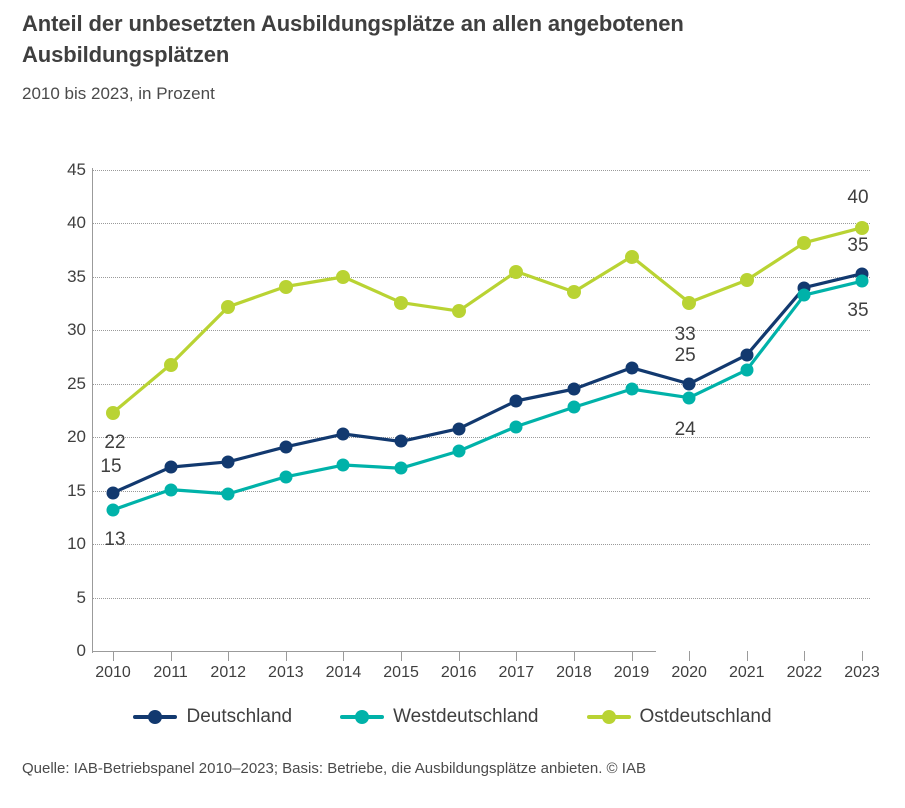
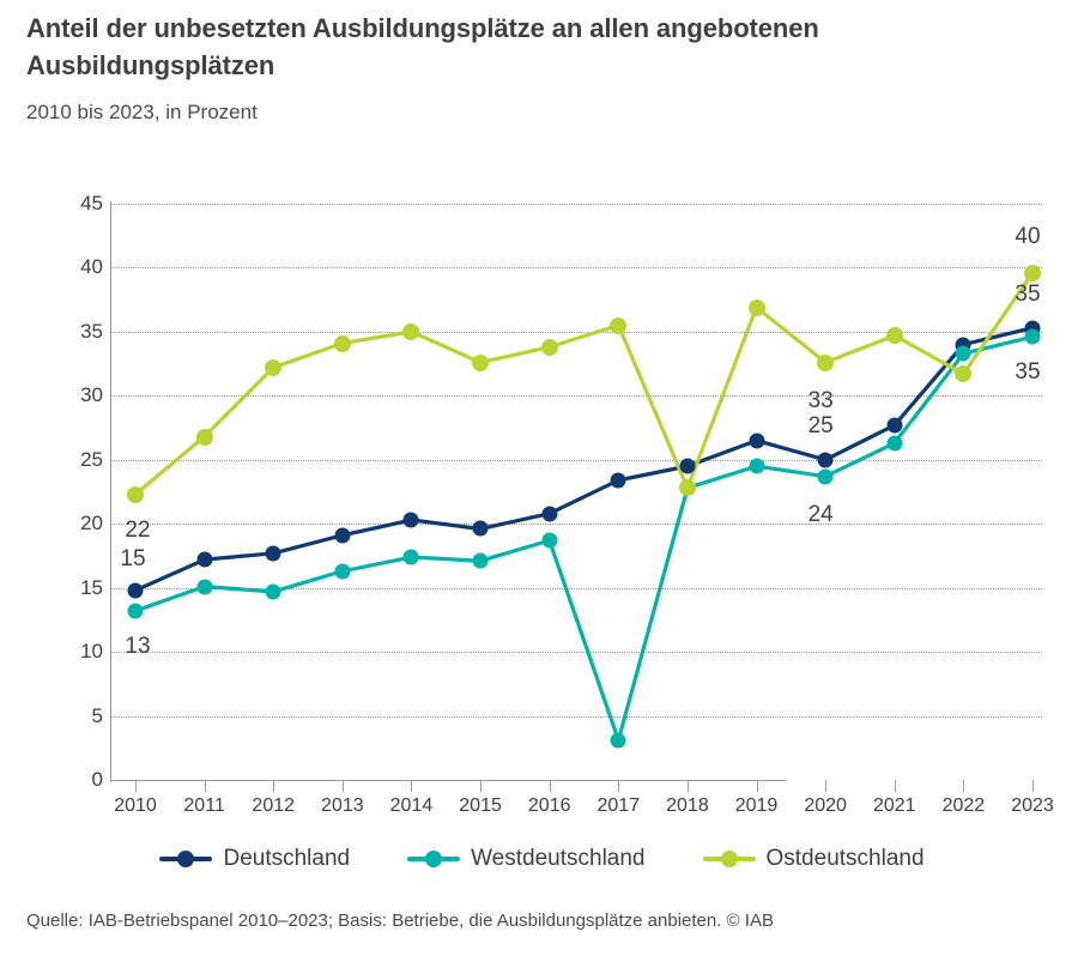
Ostdeutschland/2016: 31.8 -> 33.8
Westdeutschland/2017: 21.0 -> 3.1
Ostdeutschland/2018: 33.6 -> 22.8
Ostdeutschland/2022: 38.2 -> 31.7
